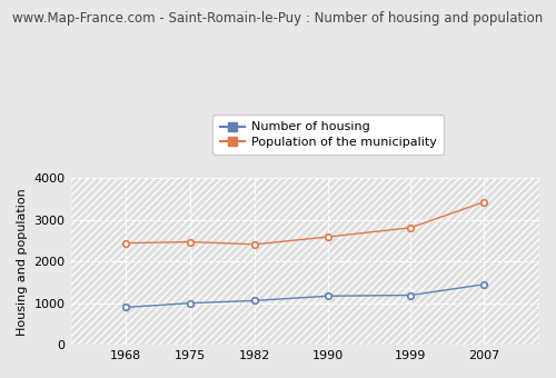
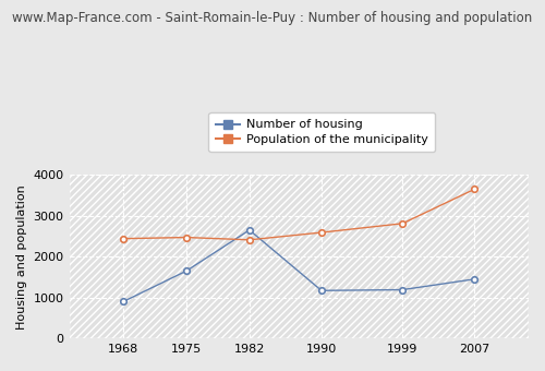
Number of housing/1975: 1000 -> 1650
Number of housing/1982: 1060 -> 2650
Population of the municipality/2007: 3430 -> 3650
